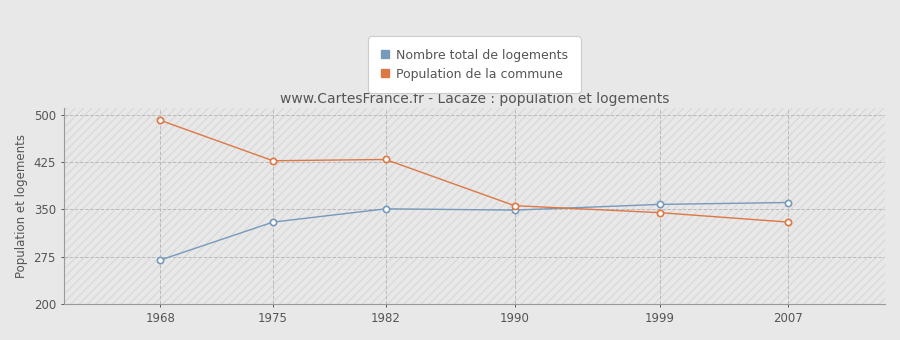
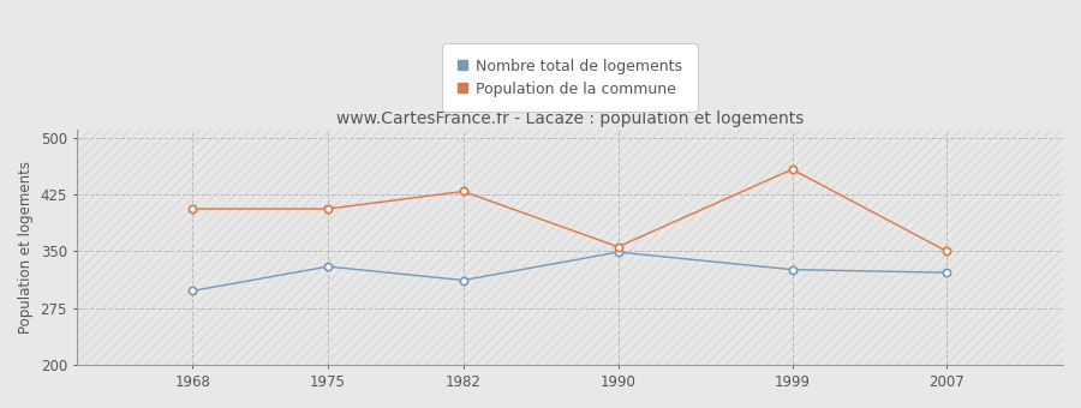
Nombre total de logements/1968: 270 -> 298
Population de la commune/1968: 491 -> 406
Population de la commune/1975: 427 -> 406
Nombre total de logements/1982: 351 -> 312
Nombre total de logements/1999: 358 -> 326
Population de la commune/1999: 345 -> 458
Nombre total de logements/2007: 361 -> 322
Population de la commune/2007: 330 -> 350
